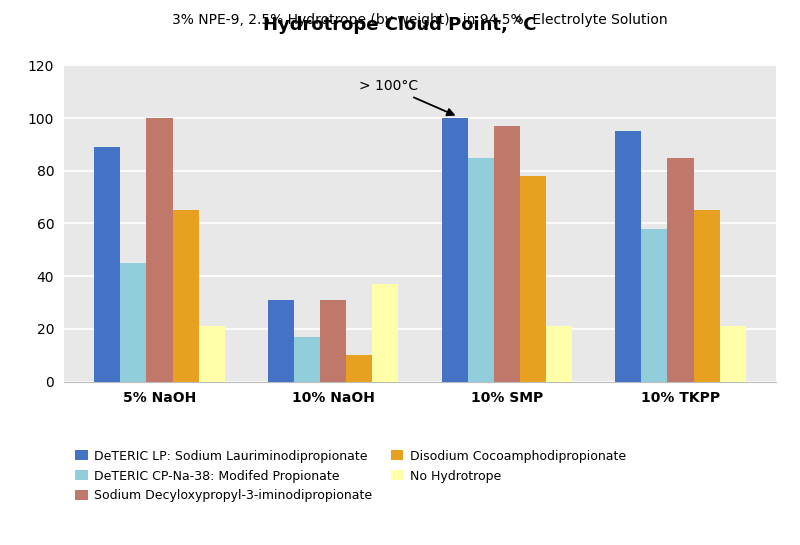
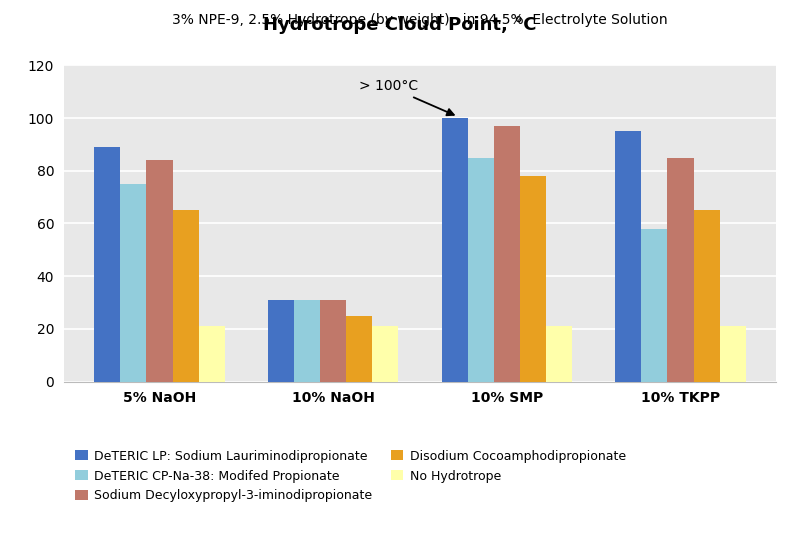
DeTERIC CP-Na-38: Modifed Propionate/5% NaOH: 45 -> 75
Sodium Decyloxypropyl-3-iminodipropionate/5% NaOH: 100 -> 84
DeTERIC CP-Na-38: Modifed Propionate/10% NaOH: 17 -> 31
Disodium Cocoamphodipropionate/10% NaOH: 10 -> 25
No Hydrotrope/10% NaOH: 37 -> 21
